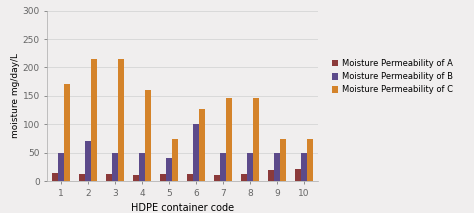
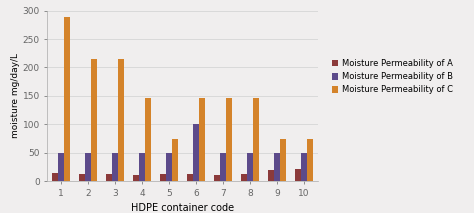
Moisture Permeability of C/1: 170 -> 288
Moisture Permeability of B/2: 70 -> 50
Moisture Permeability of C/4: 160 -> 146
Moisture Permeability of B/5: 40 -> 50
Moisture Permeability of C/6: 126 -> 146
